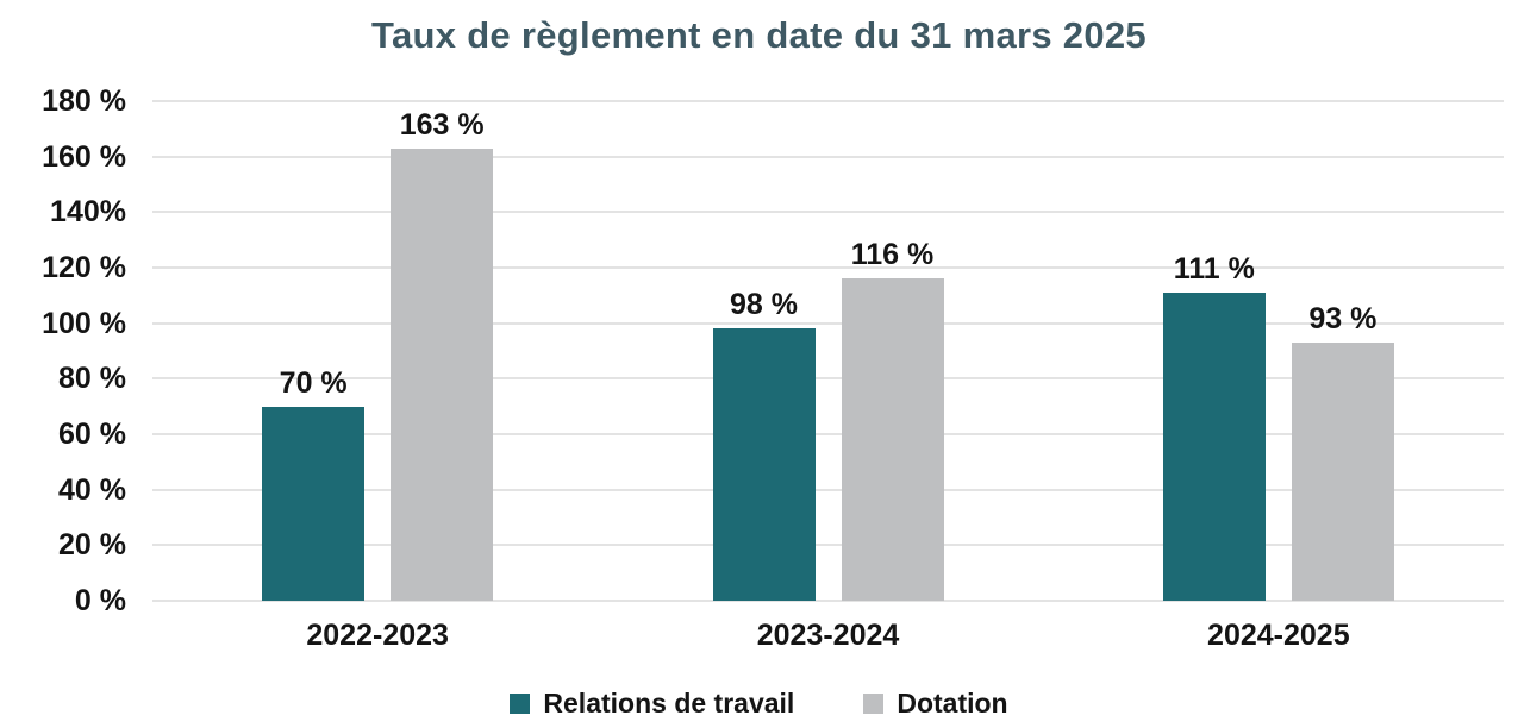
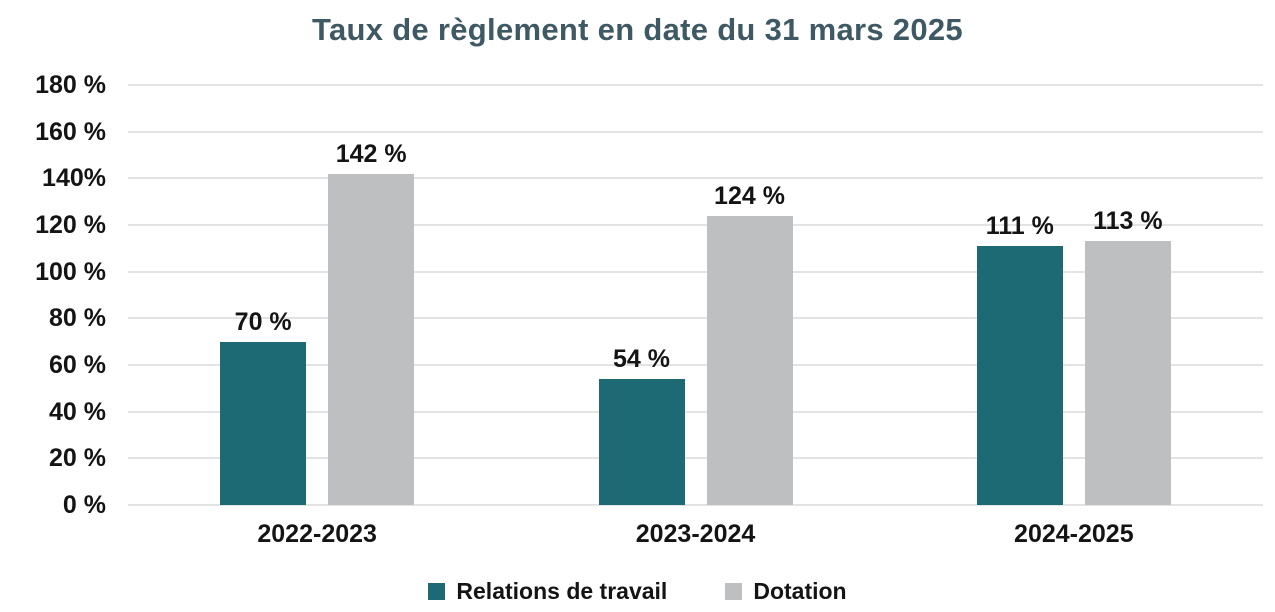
Dotation/2022-2023: 163 -> 142
Relations de travail/2023-2024: 98 -> 54
Dotation/2023-2024: 116 -> 124
Dotation/2024-2025: 93 -> 113
